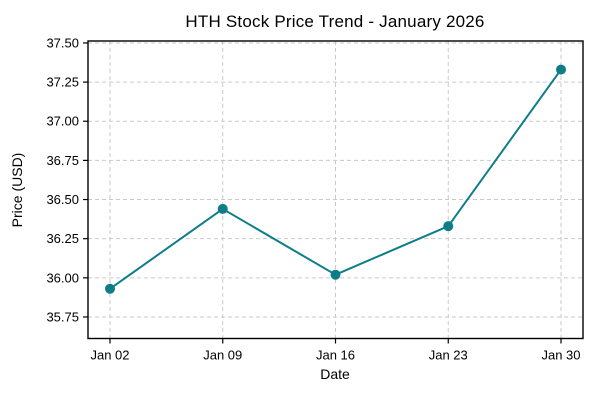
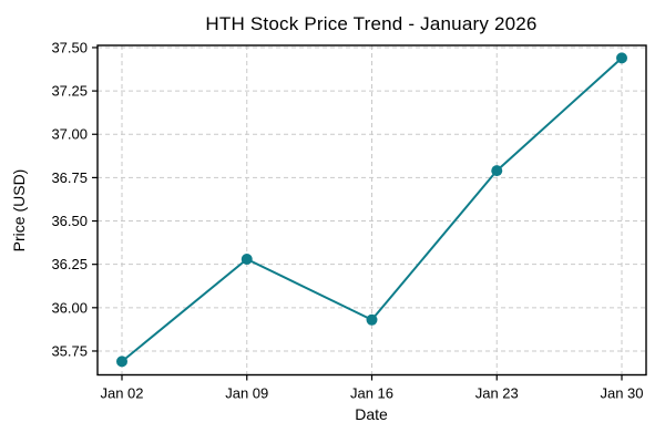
Jan 02: 35.93 -> 35.69
Jan 09: 36.44 -> 36.28
Jan 16: 36.02 -> 35.93
Jan 23: 36.33 -> 36.79
Jan 30: 37.33 -> 37.44
